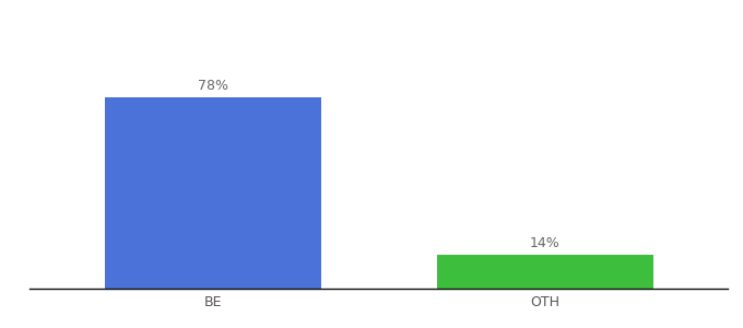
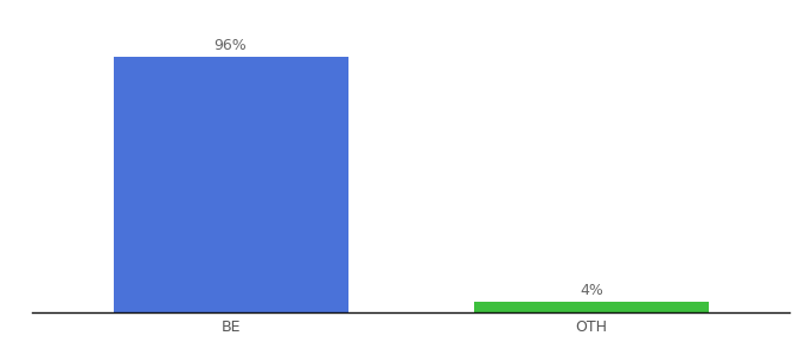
BE: 78% -> 96%
OTH: 14% -> 4%
